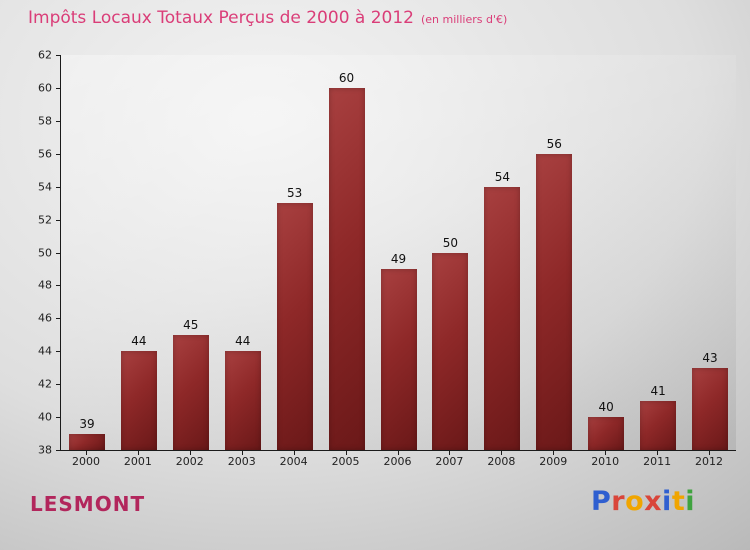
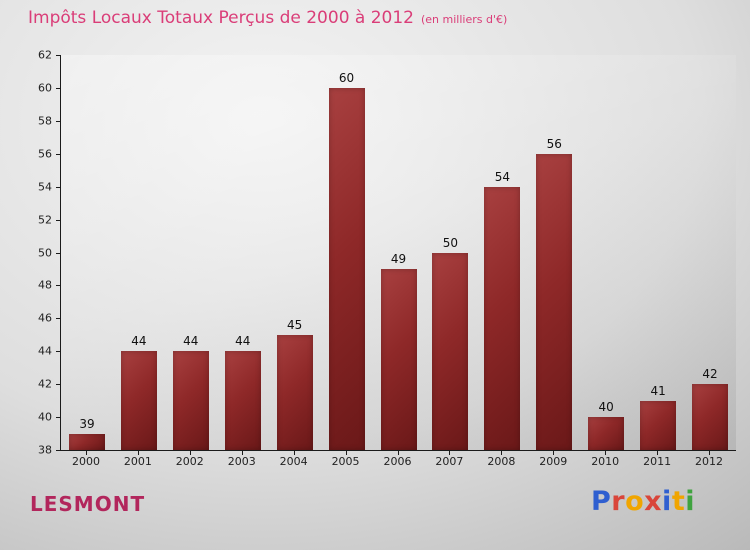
2002: 45 -> 44
2004: 53 -> 45
2012: 43 -> 42
